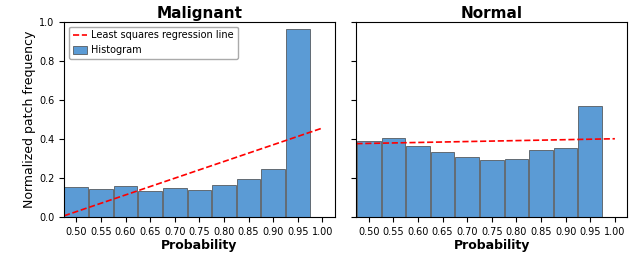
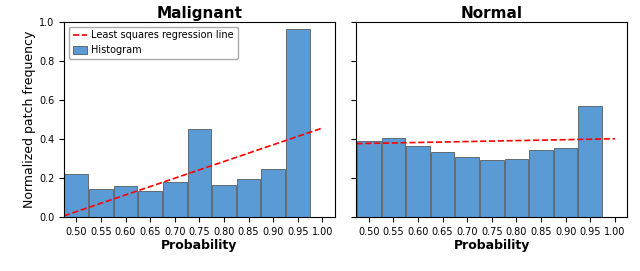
Malignant/0.50: 0.15 -> 0.22
Malignant/0.70: 0.15 -> 0.18
Malignant/0.75: 0.14 -> 0.45
